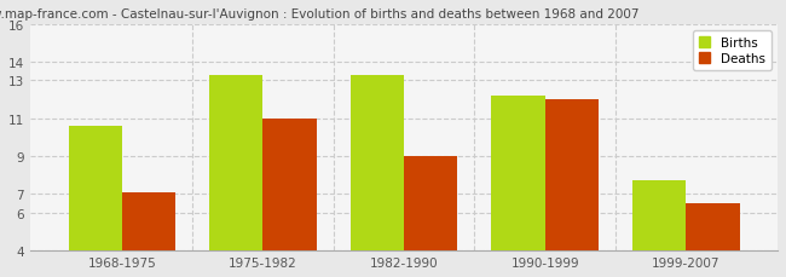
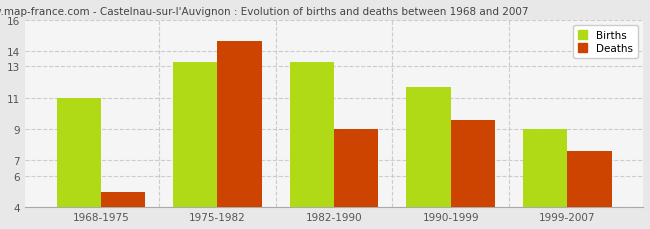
Births/1968-1975: 10.6 -> 11.0
Deaths/1968-1975: 7.1 -> 5.0
Deaths/1975-1982: 11.0 -> 14.6
Births/1990-1999: 12.2 -> 11.7
Deaths/1990-1999: 12.0 -> 9.6
Births/1999-2007: 7.7 -> 9.0
Deaths/1999-2007: 6.5 -> 7.6
